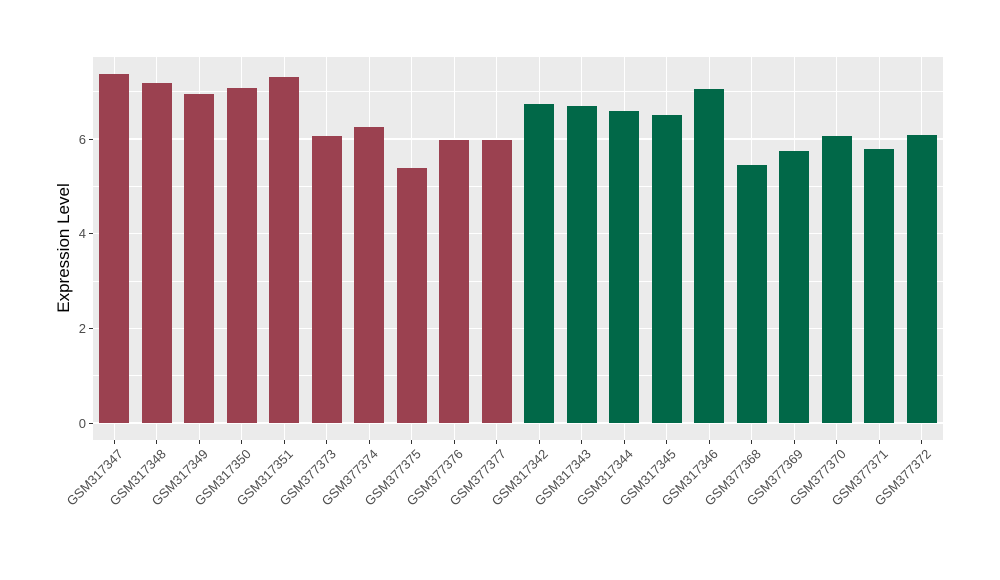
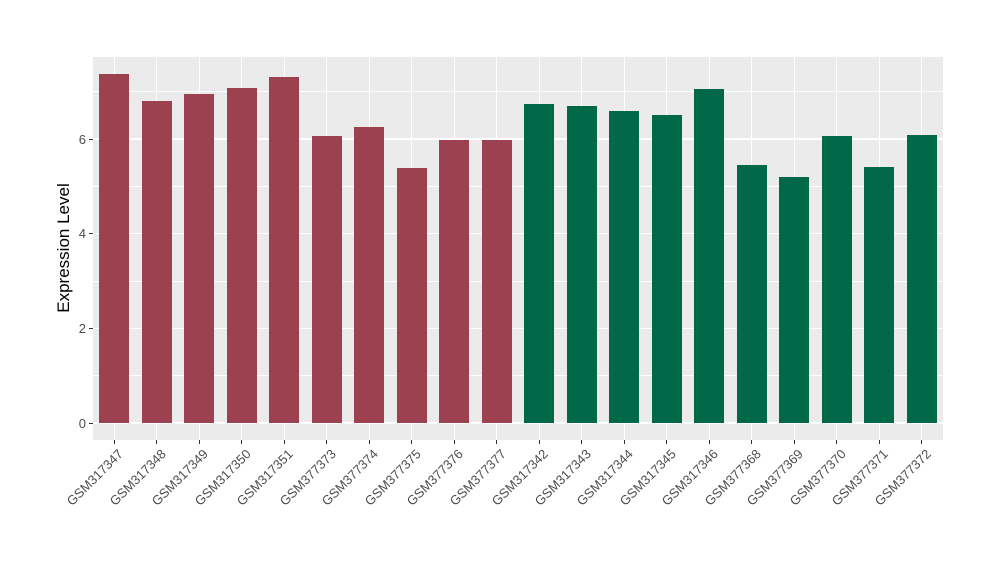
GSM317348: 7.2 -> 6.8
GSM377369: 5.7 -> 5.2
GSM377371: 5.8 -> 5.4
